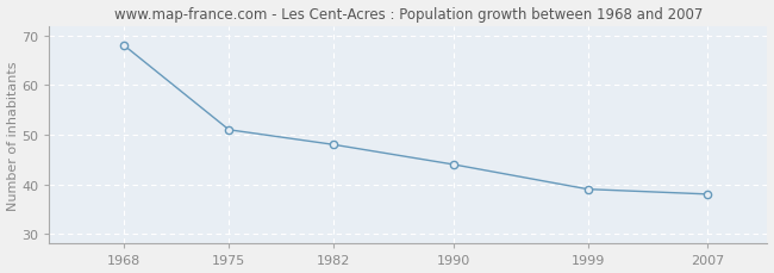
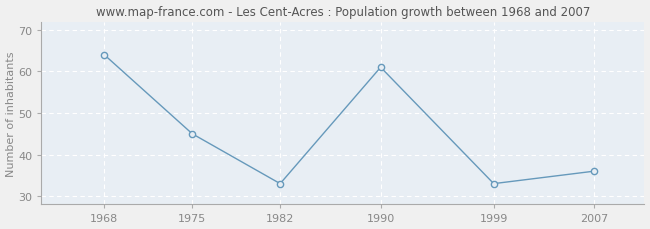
1968: 68 -> 64
1975: 51 -> 45
1982: 48 -> 33
1990: 44 -> 61
1999: 39 -> 33
2007: 38 -> 36
